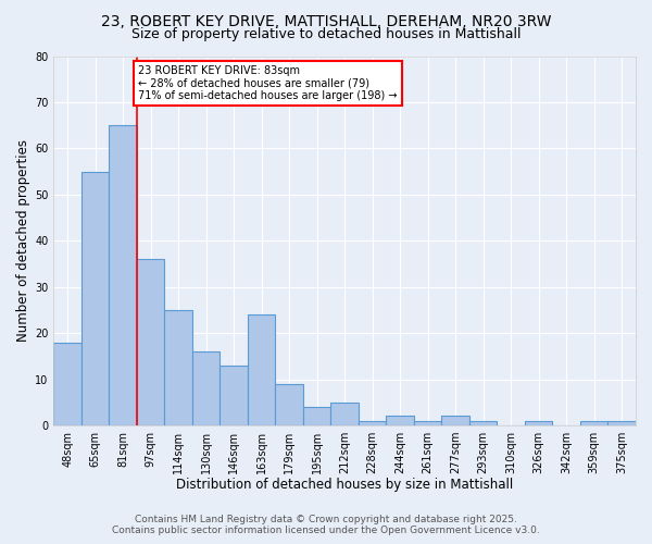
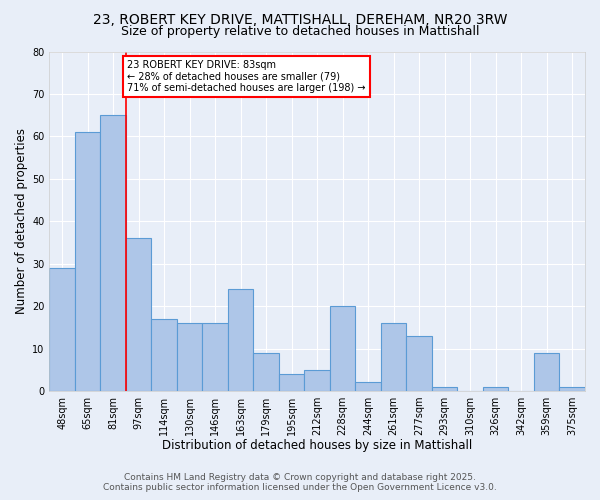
48sqm: 18 -> 29
65sqm: 55 -> 61
114sqm: 25 -> 17
146sqm: 13 -> 16
228sqm: 1 -> 20
261sqm: 1 -> 16
277sqm: 2 -> 13
359sqm: 1 -> 9
